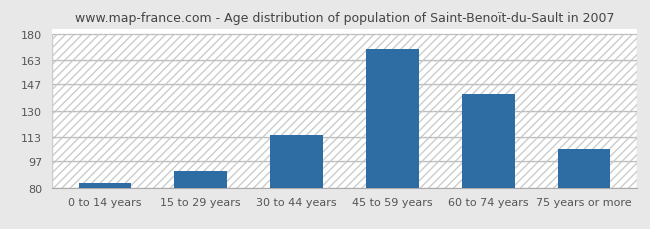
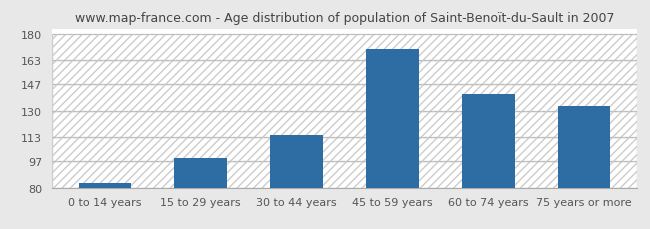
15 to 29 years: 91 -> 99
75 years or more: 105 -> 133
